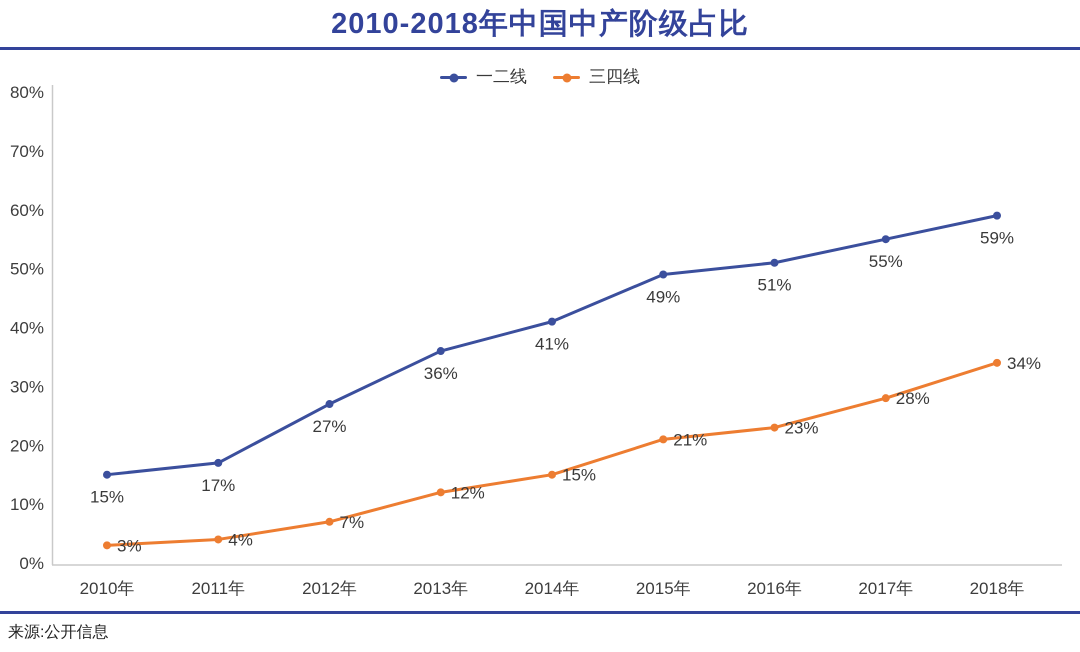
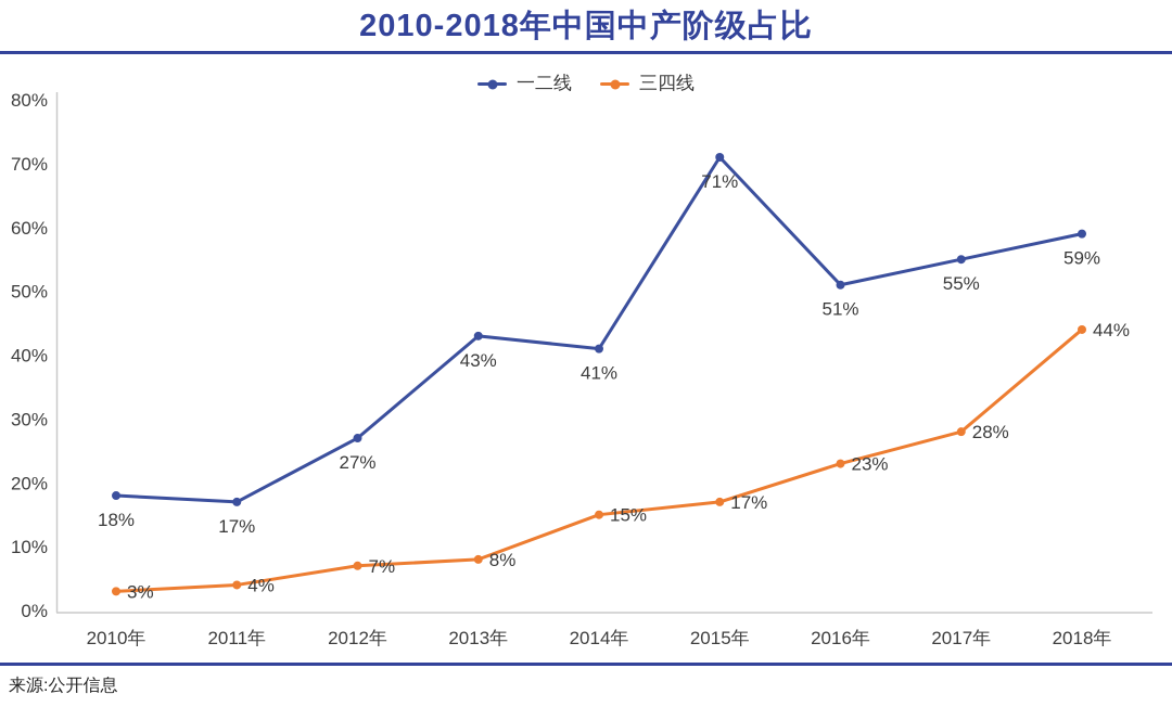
一二线/2010年: 15% -> 18%
一二线/2013年: 36% -> 43%
三四线/2013年: 12% -> 8%
一二线/2015年: 49% -> 71%
三四线/2015年: 21% -> 17%
三四线/2018年: 34% -> 44%
